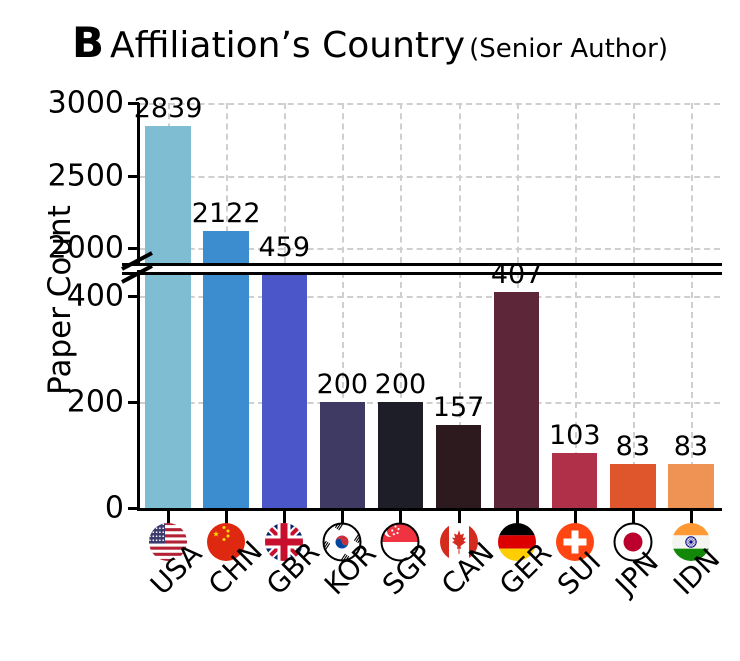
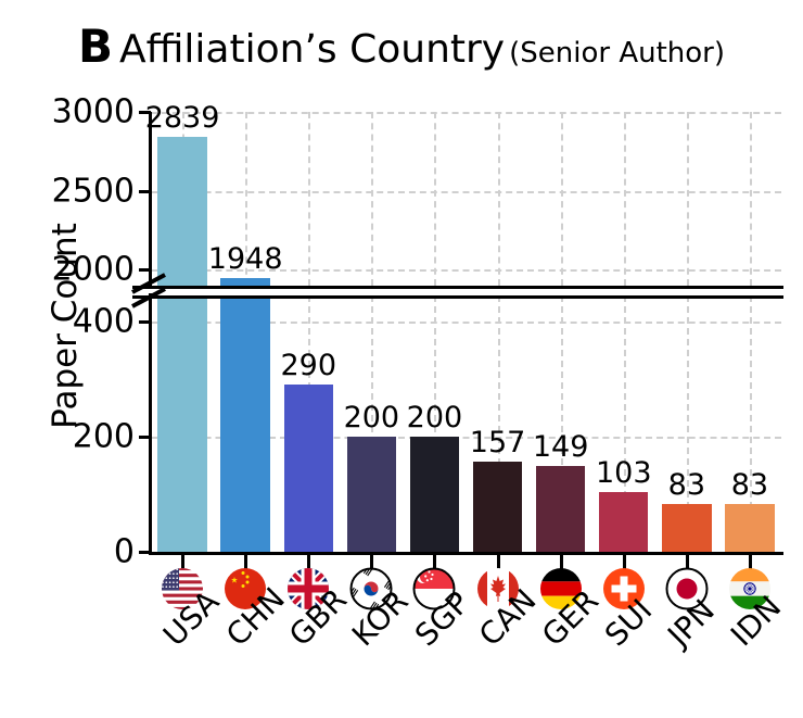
CHN: 2122 -> 1948
GBR: 459 -> 290
GER: 407 -> 149
